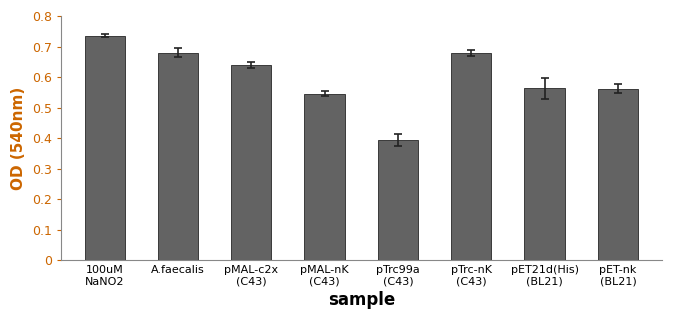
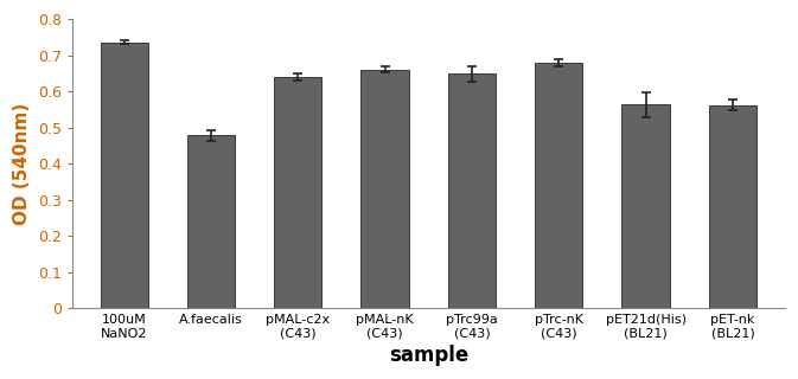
A.faecalis: 0.680 -> 0.478
pMAL-nK (C43): 0.545 -> 0.660
pTrc99a (C43): 0.395 -> 0.648
